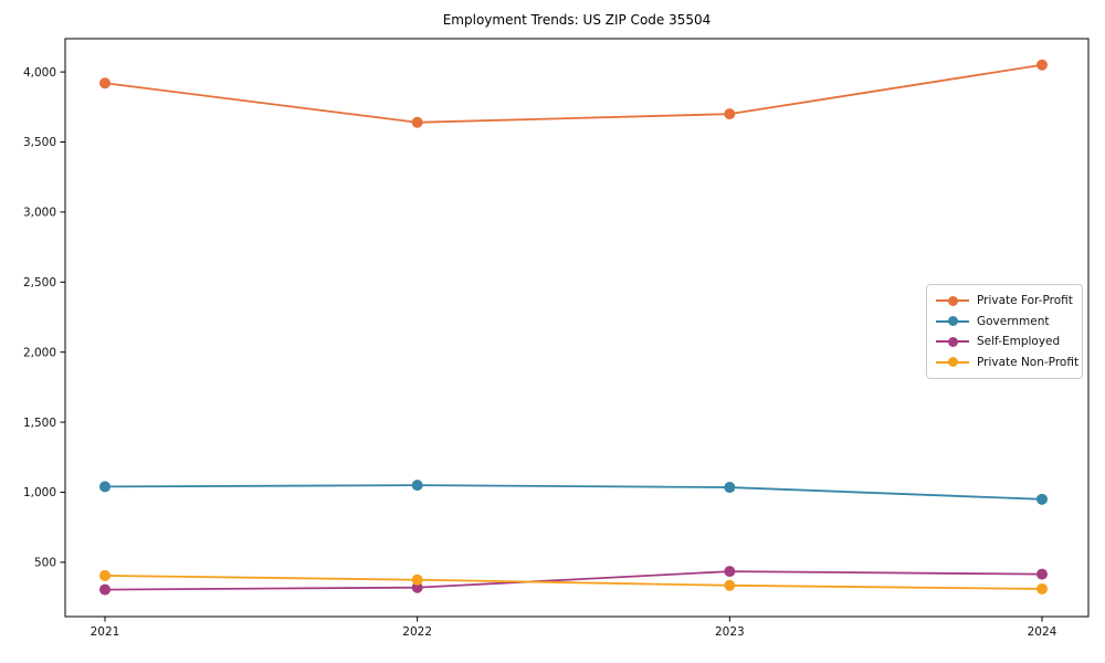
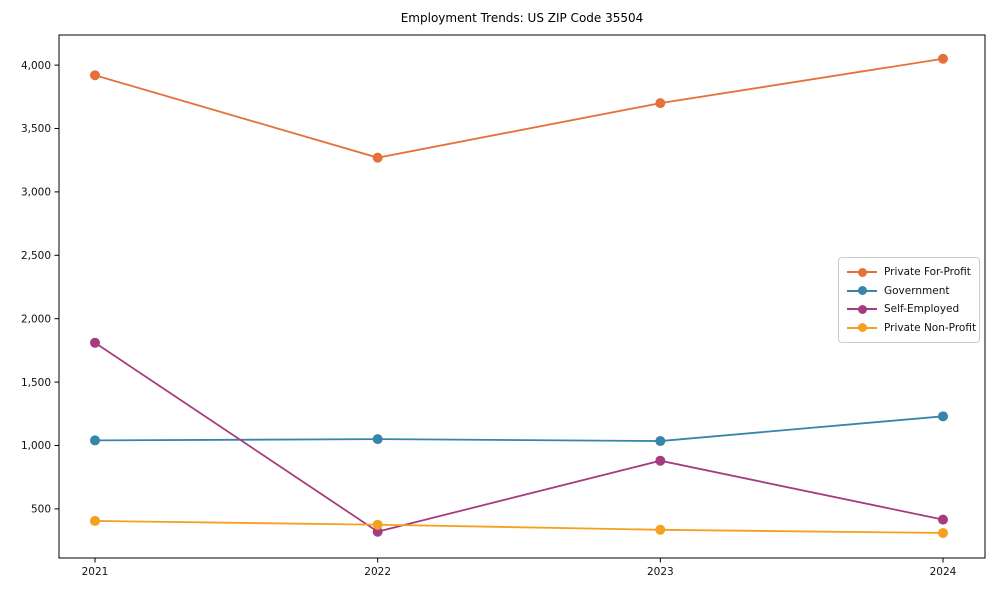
Self-Employed/2021: 300 -> 1810
Private For-Profit/2022: 3640 -> 3270
Self-Employed/2023: 440 -> 880
Government/2024: 950 -> 1230
